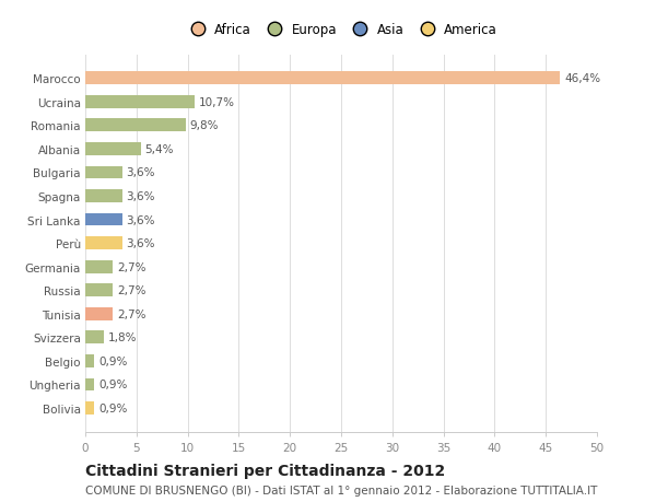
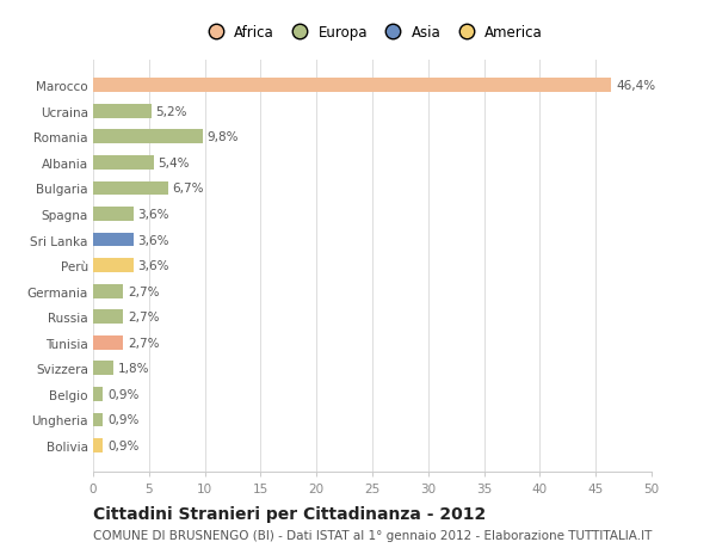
Ucraina: 10,7% -> 5,2%
Bulgaria: 3,6% -> 6,7%
